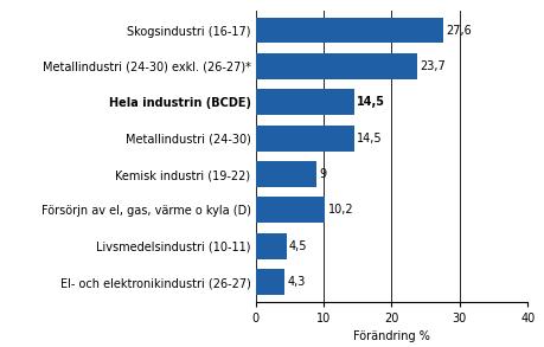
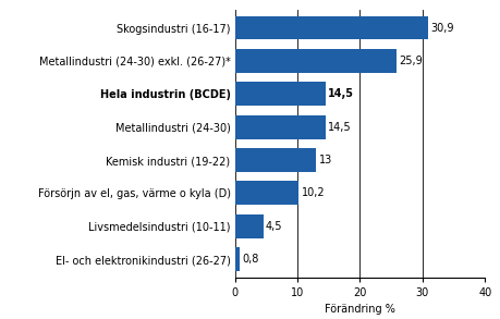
Skogsindustri (16-17): 27,6 -> 30,9
Metallindustri (24-30) exkl. (26-27)*: 23,7 -> 25,9
Kemisk industri (19-22): 9 -> 13
El- och elektronikindustri (26-27): 4,3 -> 0,8
